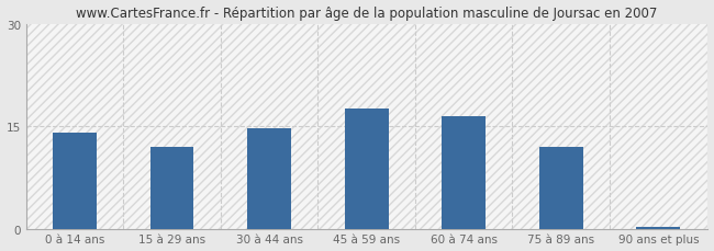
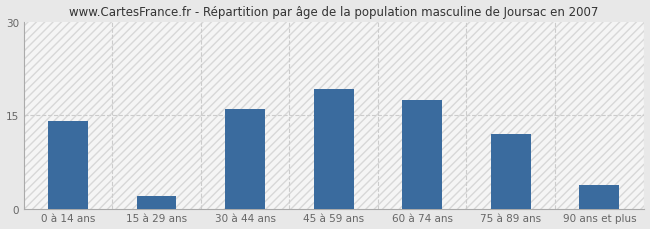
15 à 29 ans: 12.0 -> 2.0
30 à 44 ans: 14.7 -> 16.0
45 à 59 ans: 17.5 -> 19.2
60 à 74 ans: 16.5 -> 17.4
90 ans et plus: 0.3 -> 3.8
